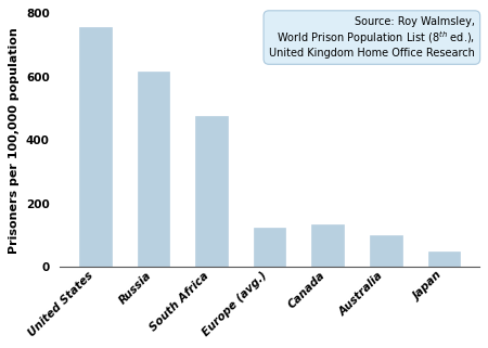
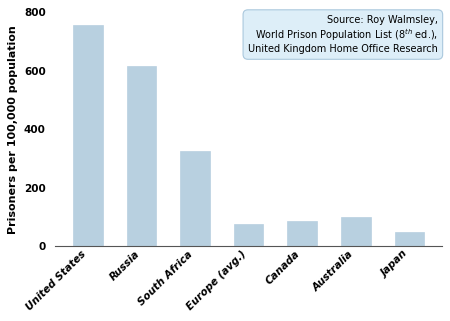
South Africa: 475 -> 325
Europe (avg.): 125 -> 75
Canada: 135 -> 85
